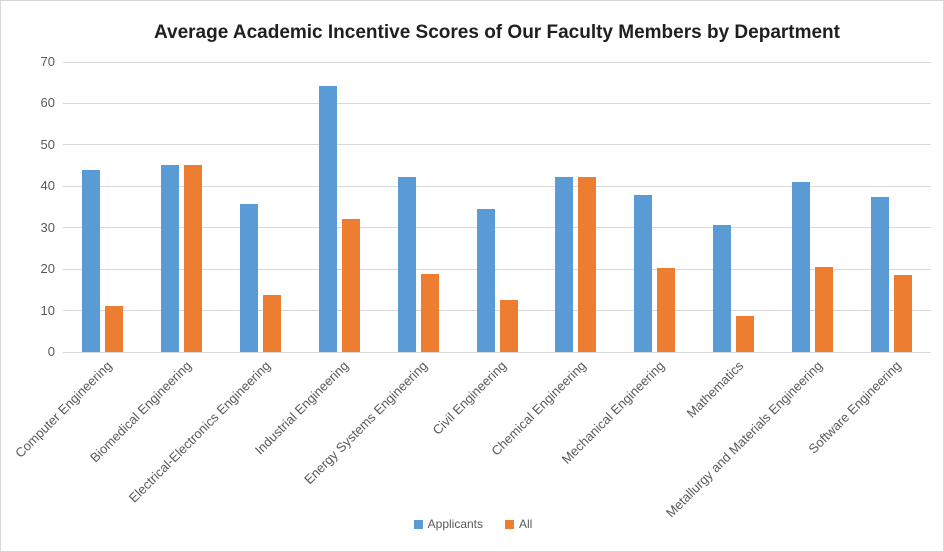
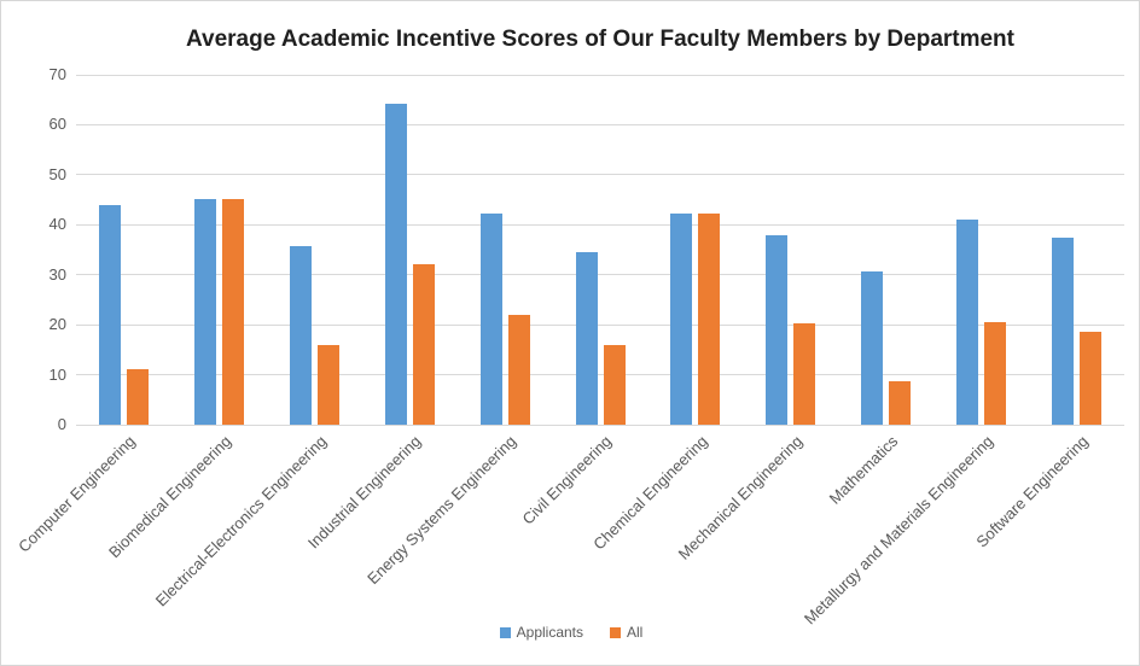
All/Electrical-Electronics Engineering: 14 -> 16
All/Energy Systems Engineering: 19 -> 22
All/Civil Engineering: 12 -> 16
